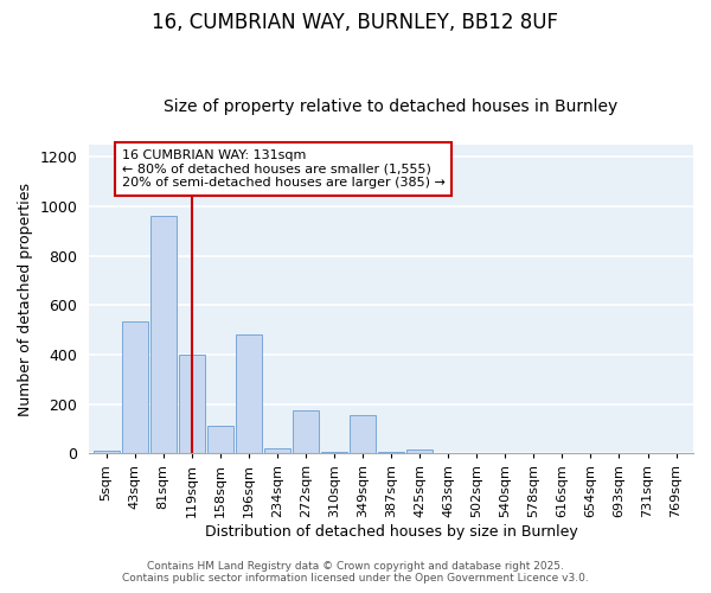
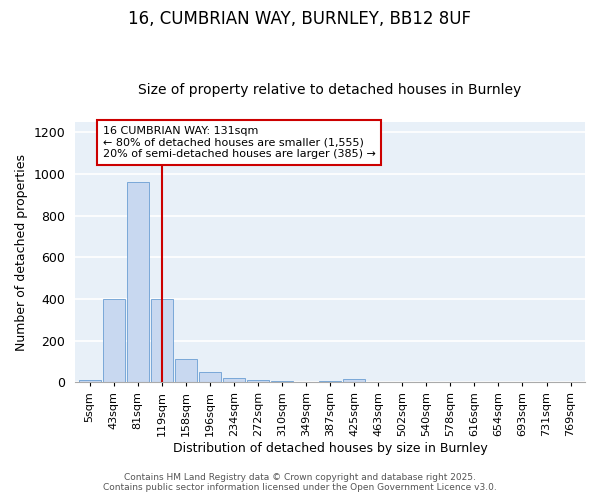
43sqm: 535 -> 400
196sqm: 480 -> 50
272sqm: 175 -> 10
349sqm: 155 -> 3
